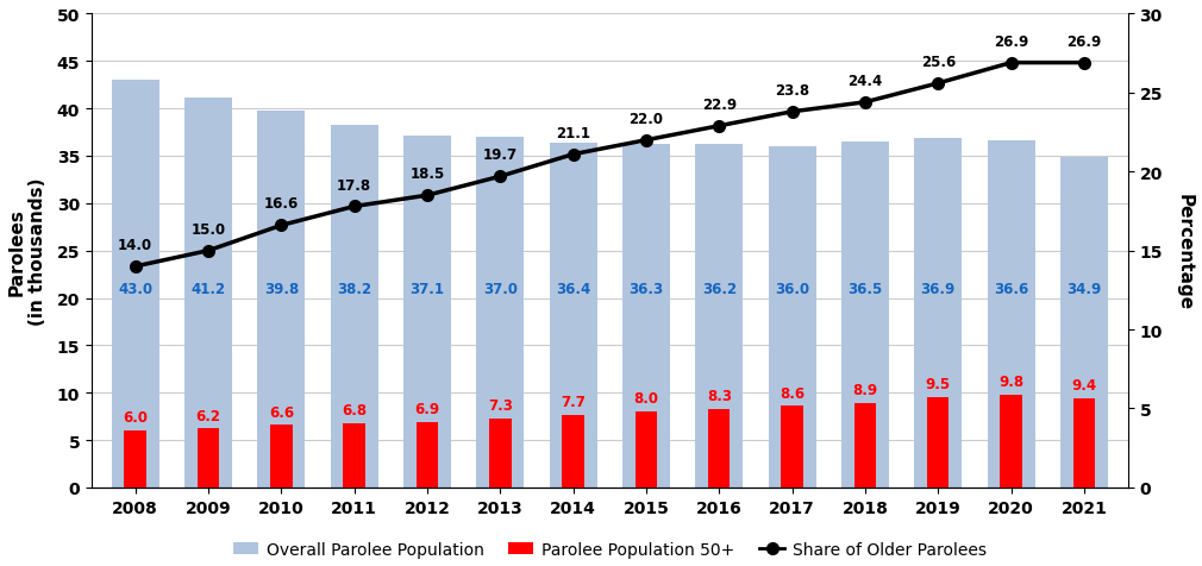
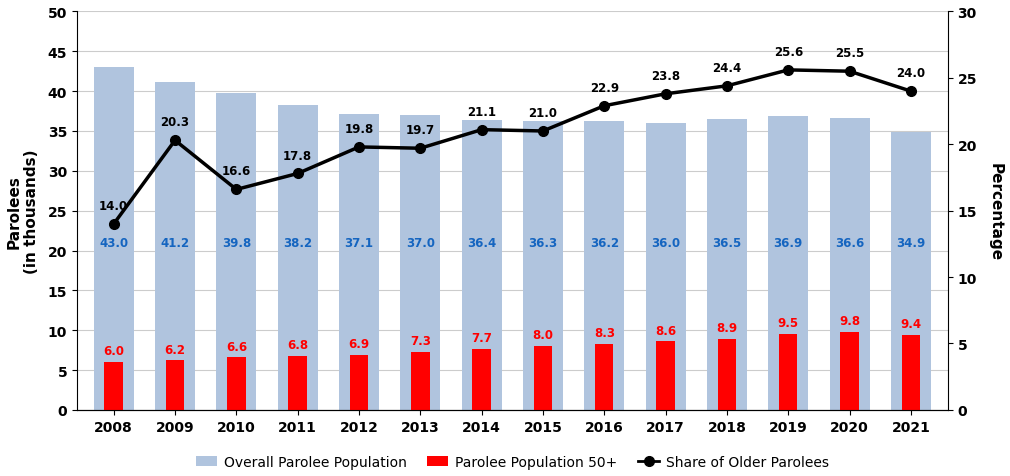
Share of Older Parolees/2009: 15.0 -> 20.3
Share of Older Parolees/2012: 18.5 -> 19.8
Share of Older Parolees/2015: 22.0 -> 21.0
Share of Older Parolees/2020: 26.9 -> 25.5
Share of Older Parolees/2021: 26.9 -> 24.0
